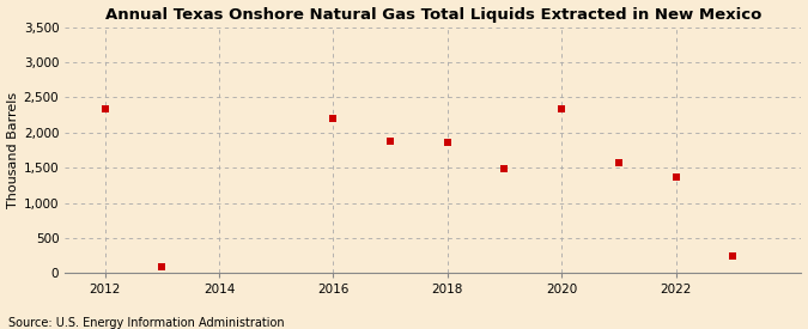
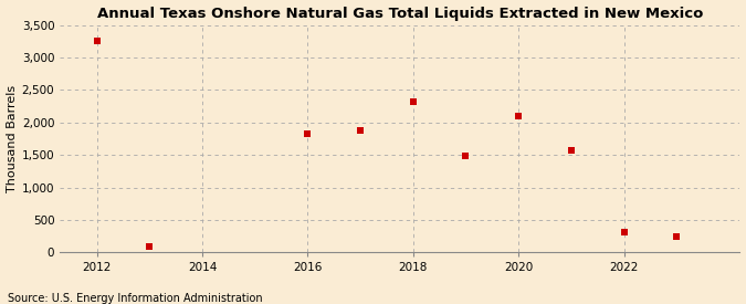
2012: 2,340 -> 3,250
2016: 2,200 -> 1,820
2018: 1,860 -> 2,320
2020: 2,340 -> 2,090
2022: 1,360 -> 310
